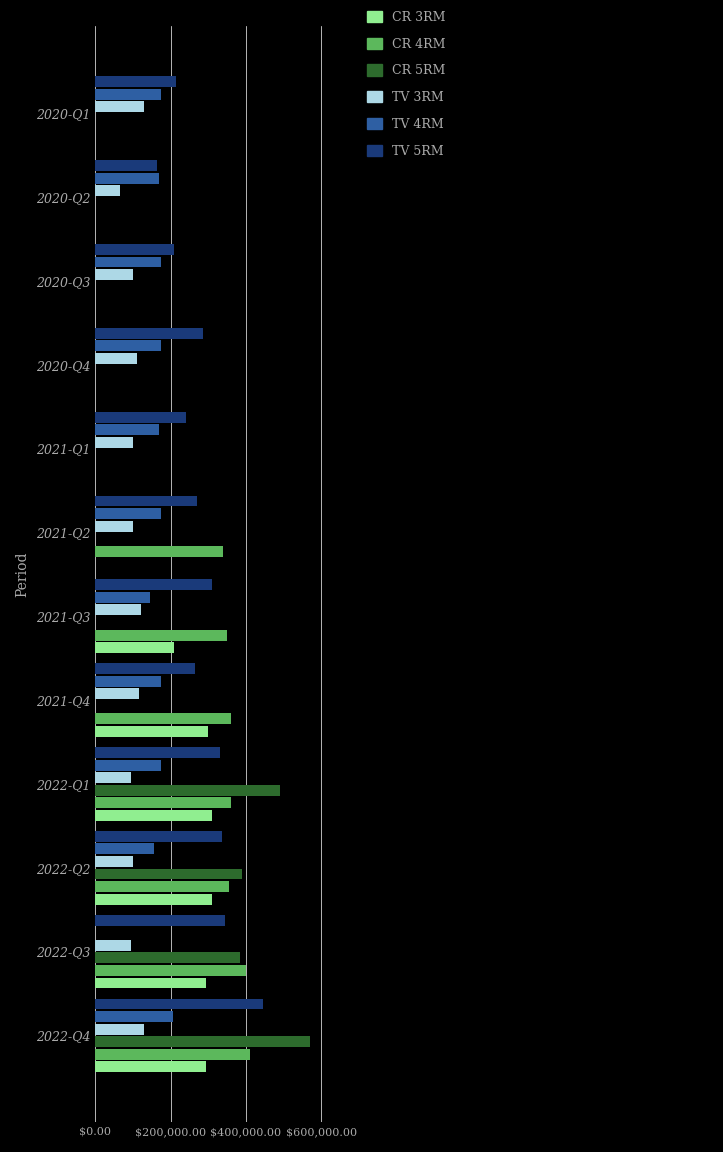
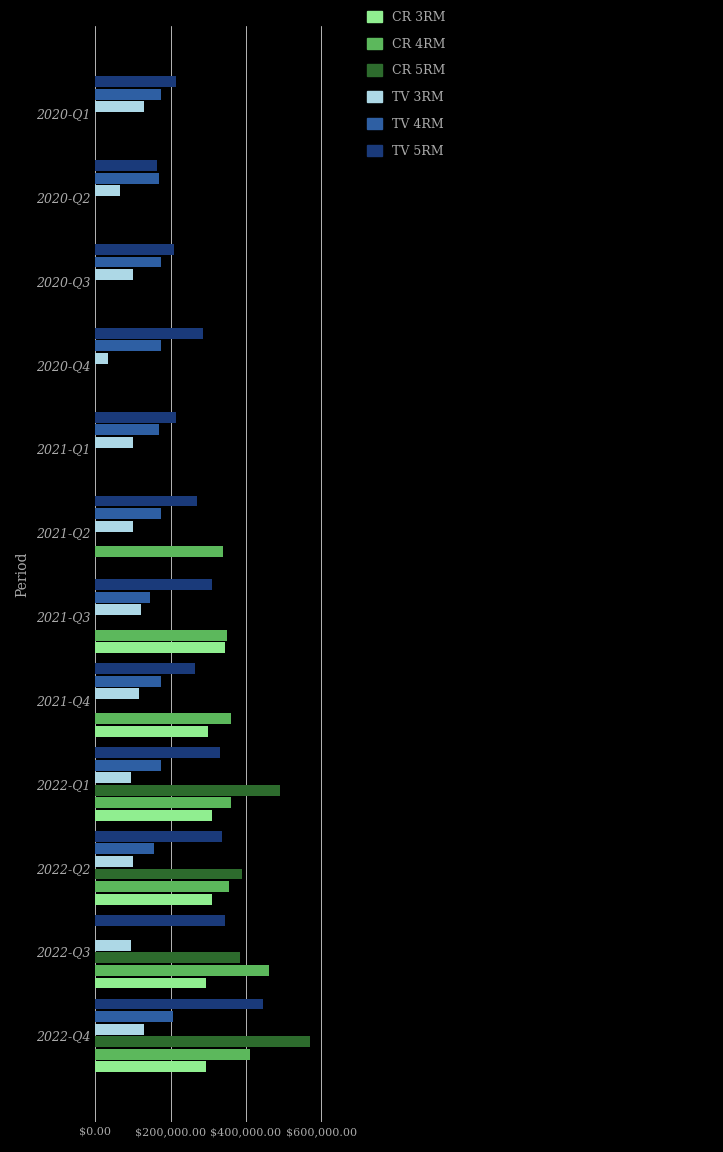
TV 3RM/2020-Q4: $110,000 -> $35,000
TV 5RM/2021-Q1: $240,000 -> $215,000
CR 3RM/2021-Q3: $210,000 -> $345,000
CR 4RM/2022-Q3: $400,000 -> $460,000
